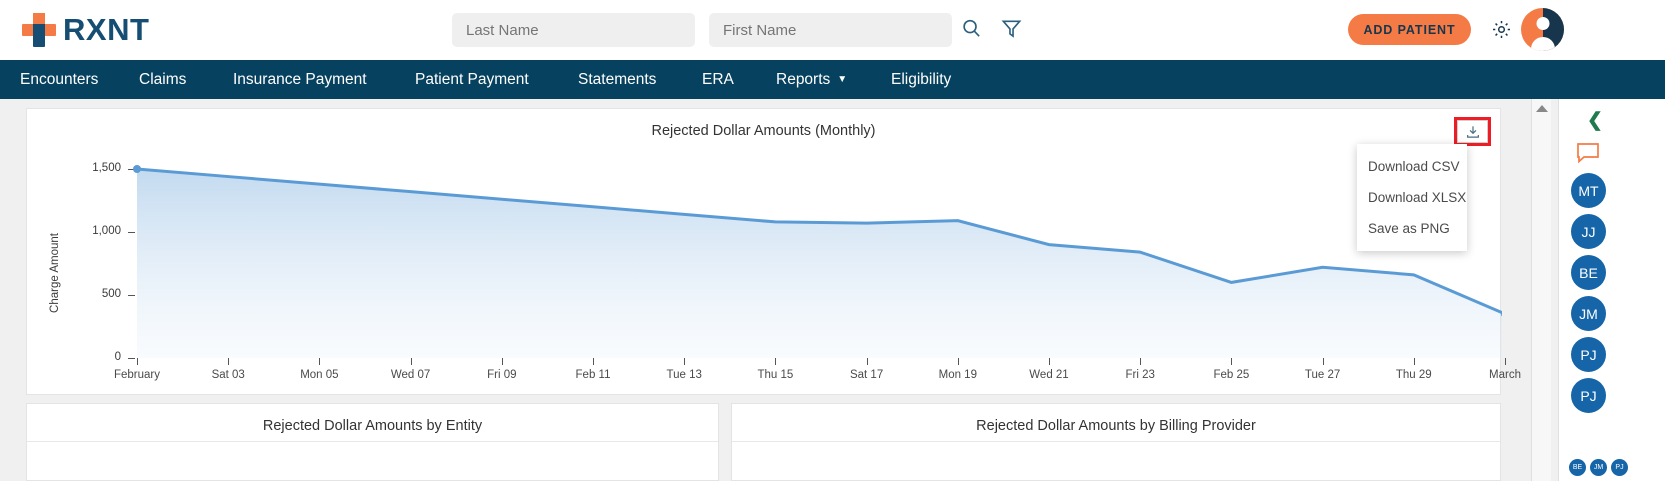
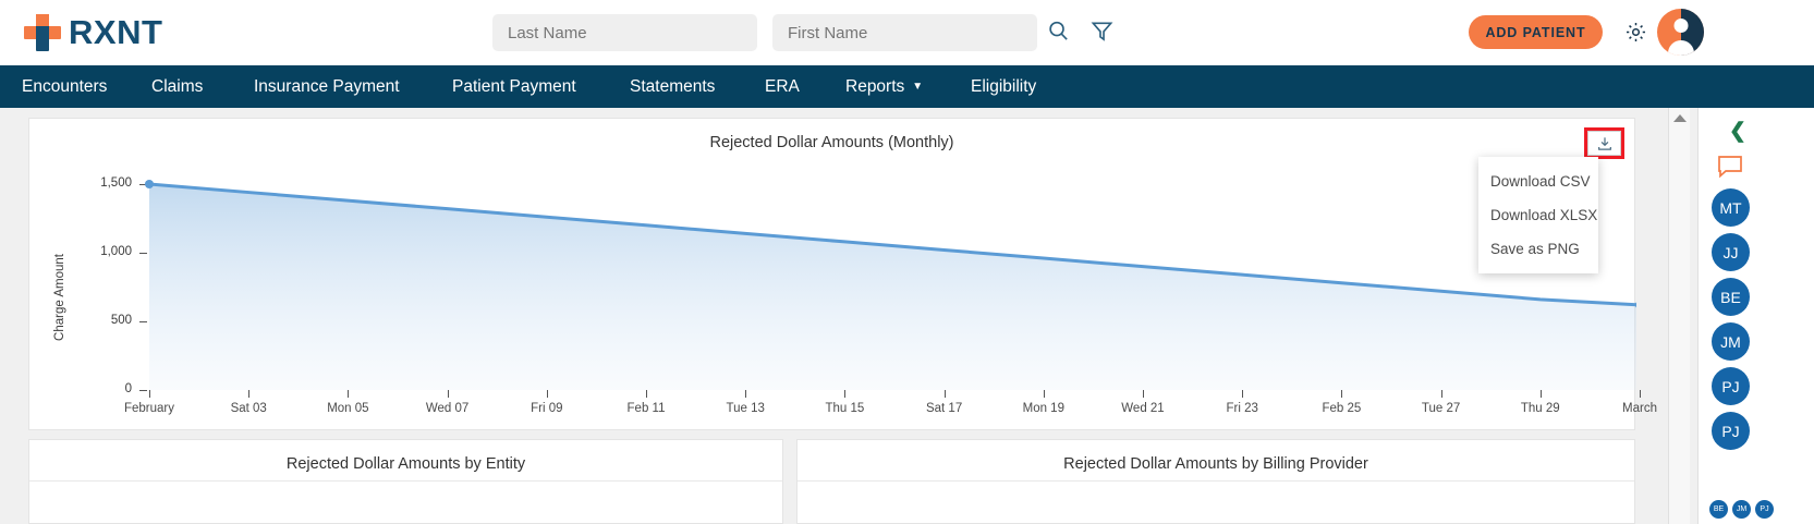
Sat 17: 1070 -> 1020
Mon 19: 1090 -> 960
Feb 25: 600 -> 780
March: 350 -> 620
